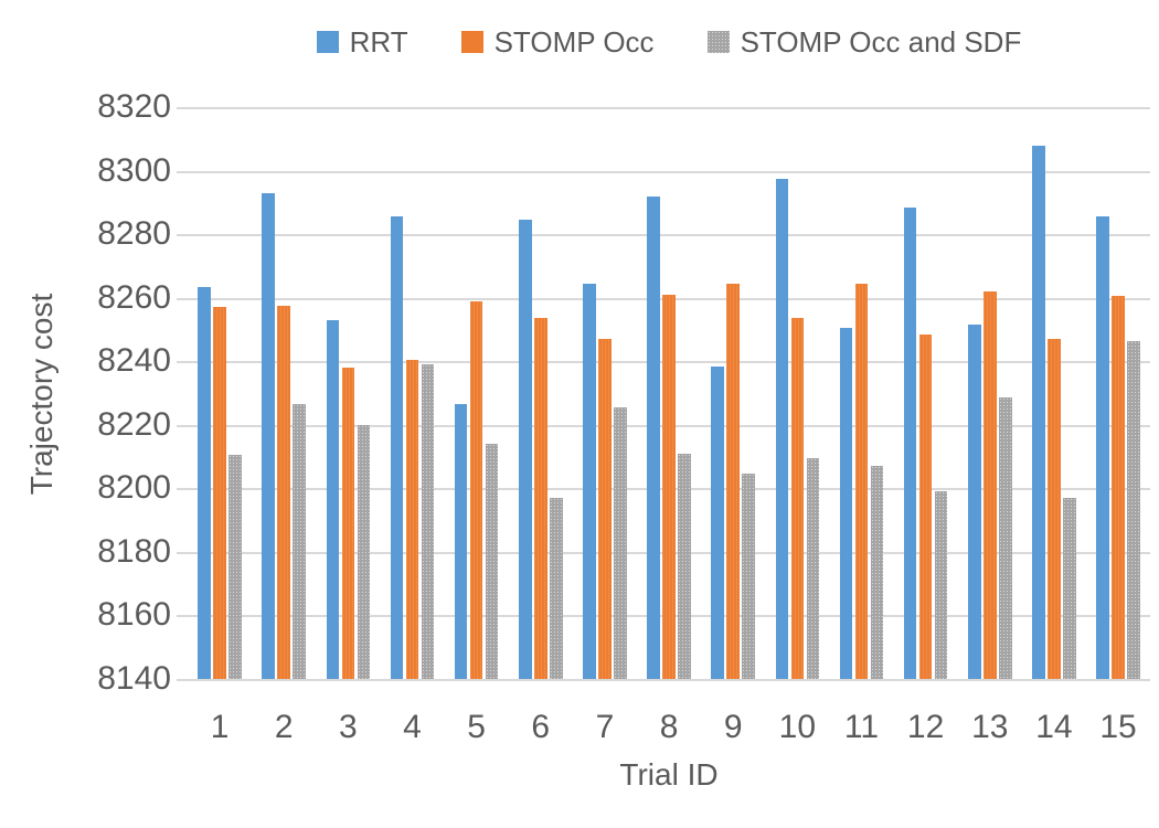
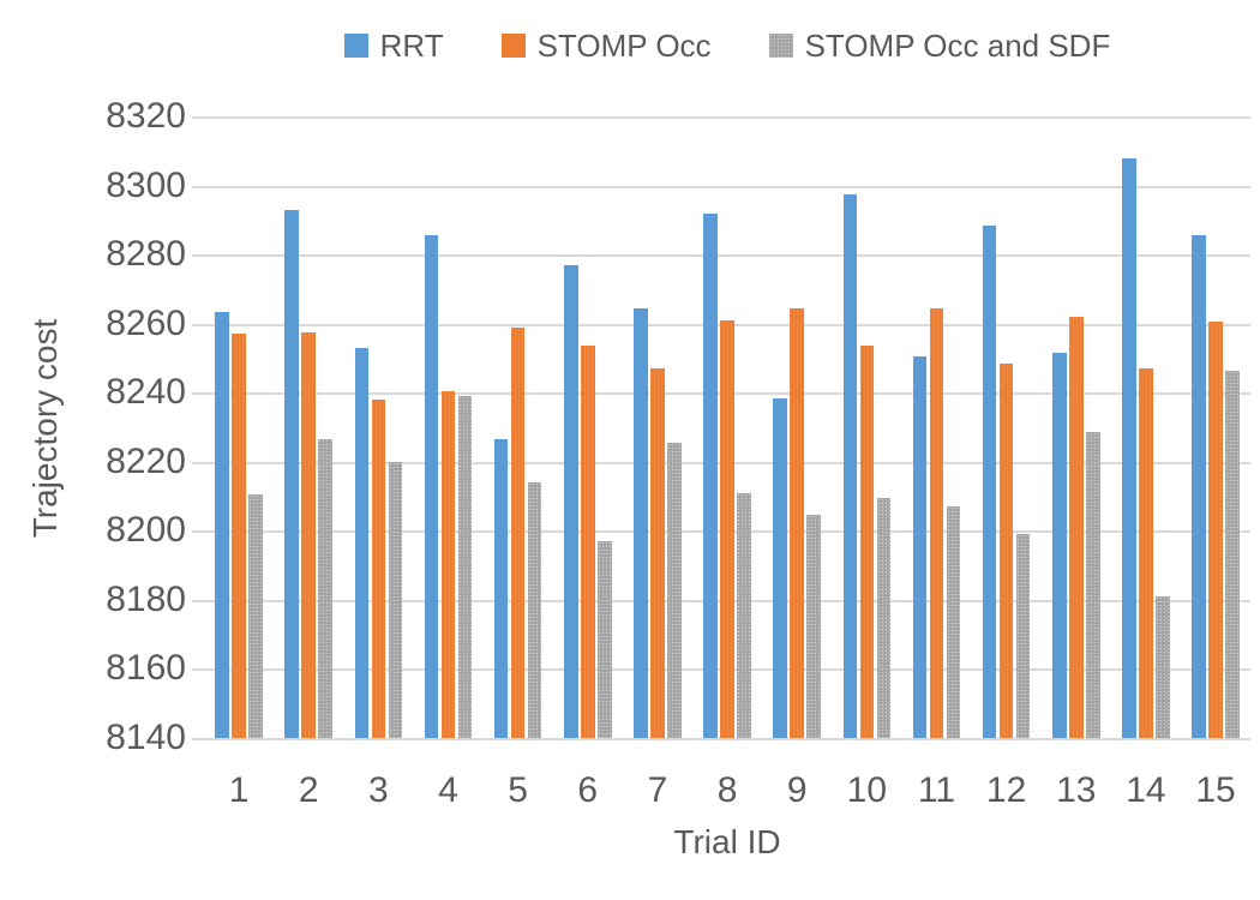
RRT/6: 8284 -> 8277
STOMP Occ and SDF/14: 8197 -> 8181
